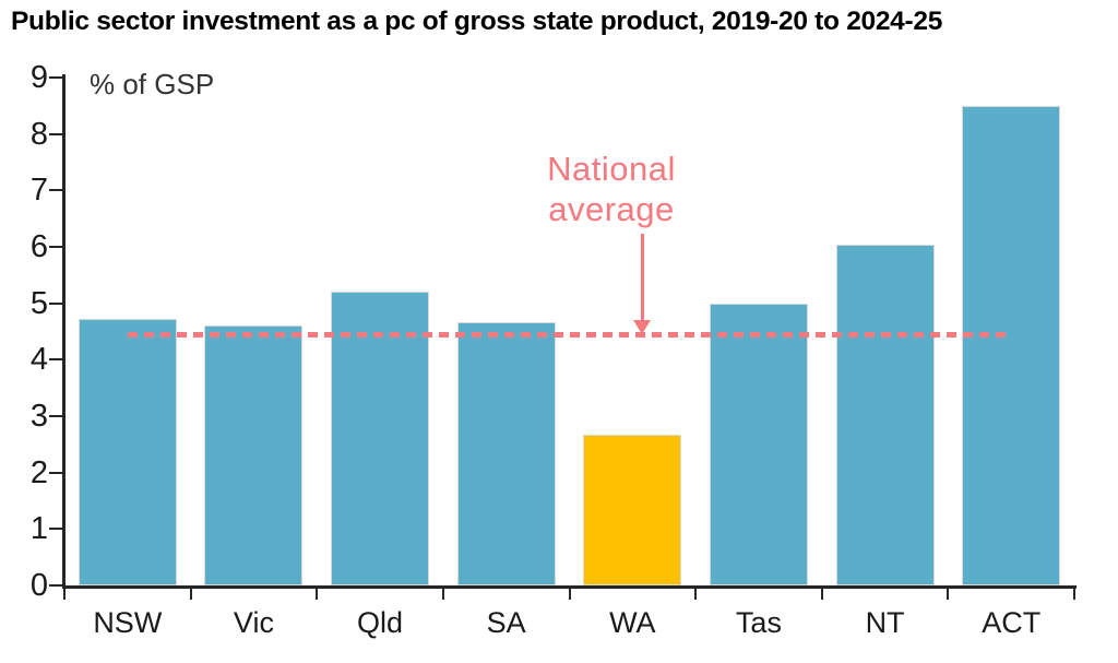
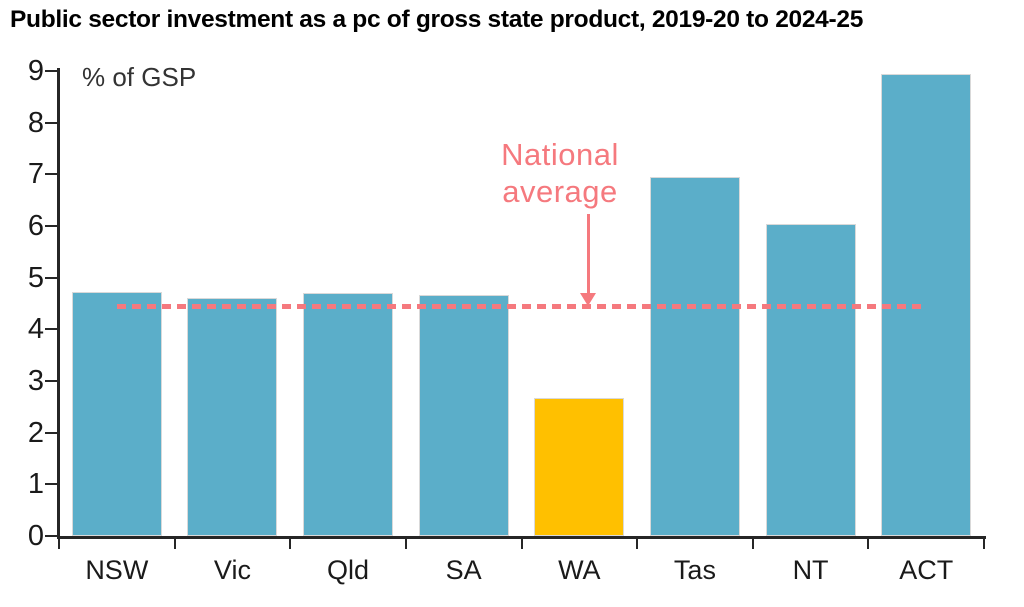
Qld: 5.2 -> 4.7
Tas: 5.0 -> 7.0
ACT: 8.5 -> 8.9
